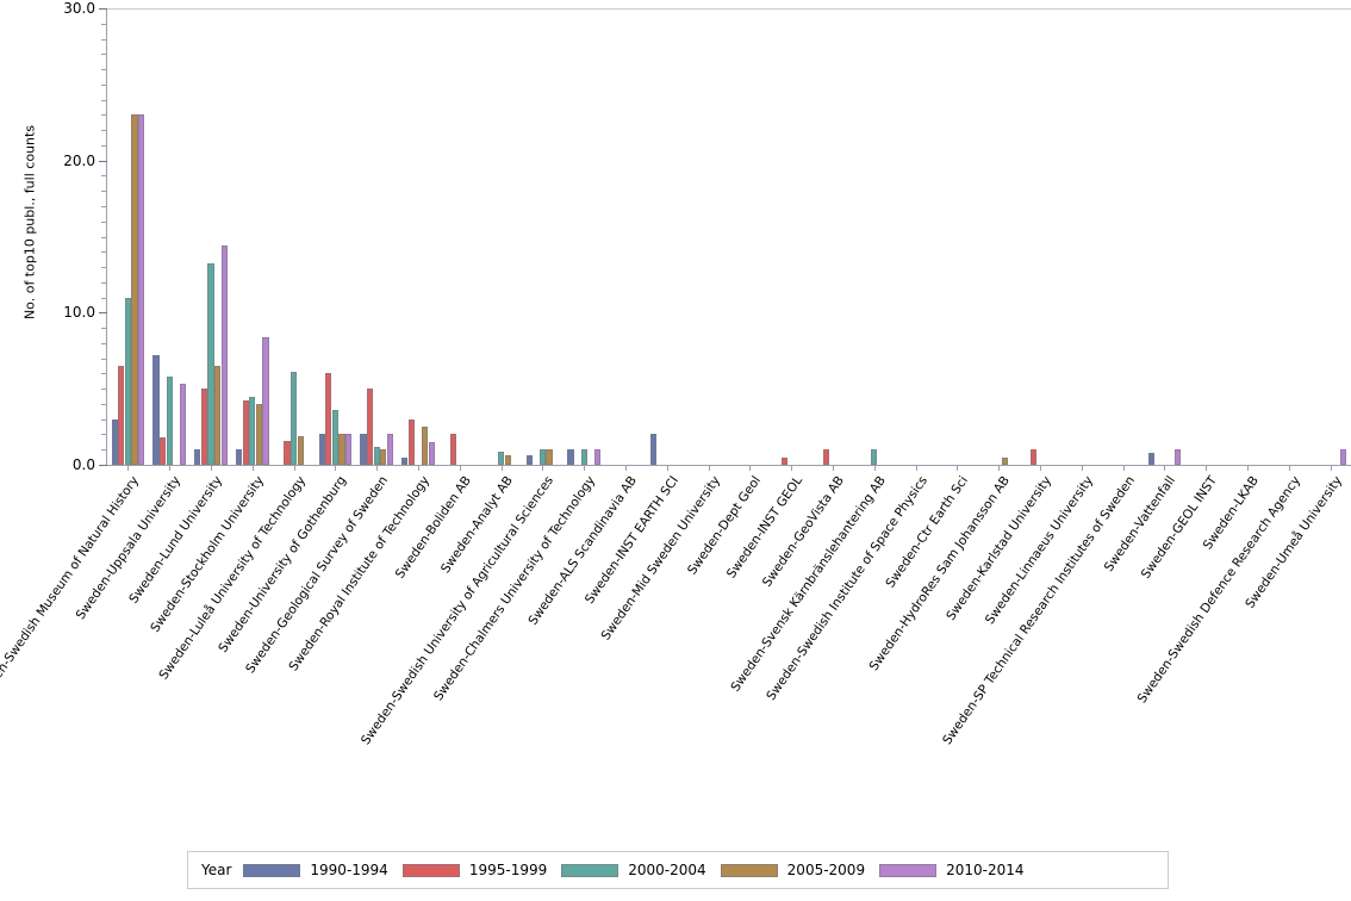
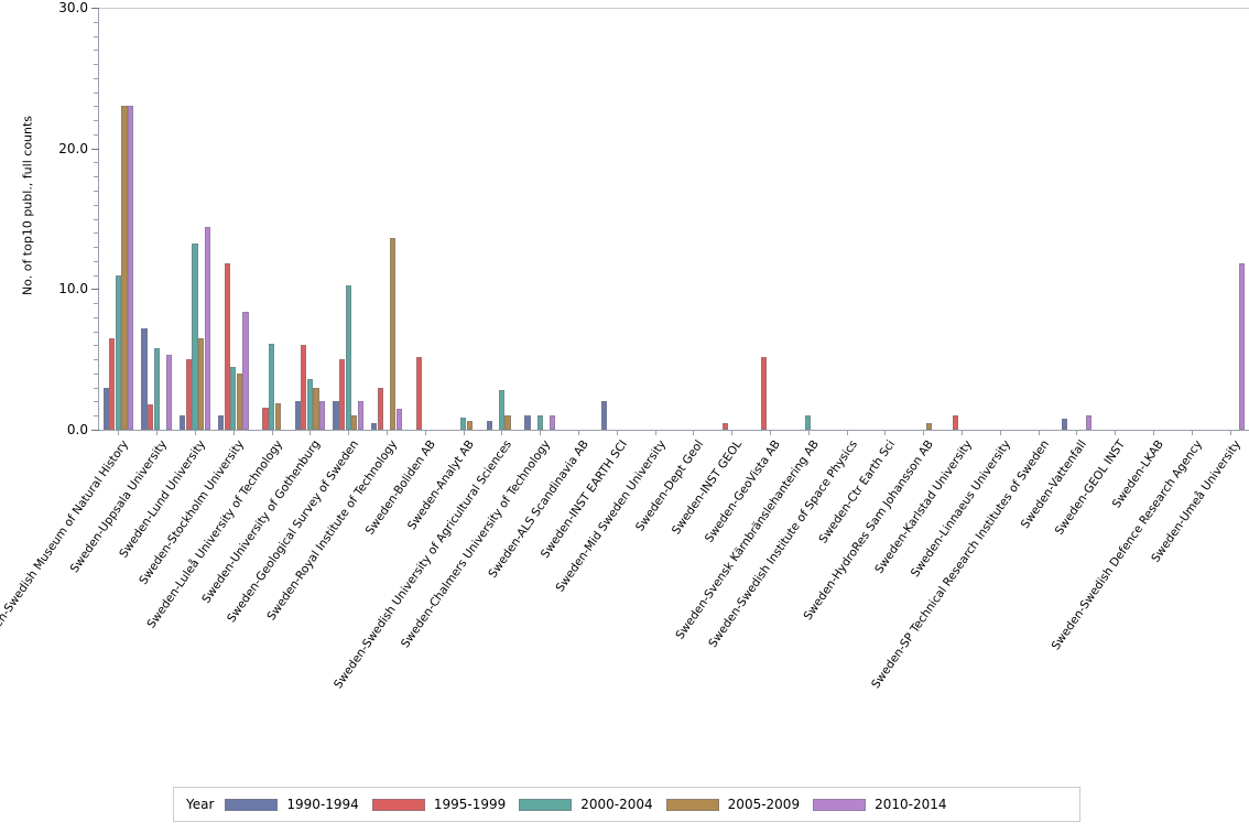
1995-1999/Sweden-Stockholm University: 4.2 -> 11.8
2005-2009/Sweden-University of Gothenburg: 2.0 -> 3.0
2000-2004/Sweden-Geological Survey of Sweden: 1.2 -> 10.3
2005-2009/Sweden-Royal Institute of Technology: 2.5 -> 13.6
1995-1999/Sweden-Boliden AB: 2.0 -> 5.2
2000-2004/Sweden-Swedish University of Agricultural Sciences: 1.0 -> 2.8
1995-1999/Sweden-GeoVista AB: 1.0 -> 5.2
2010-2014/Sweden-Umeå University: 1.0 -> 11.8
